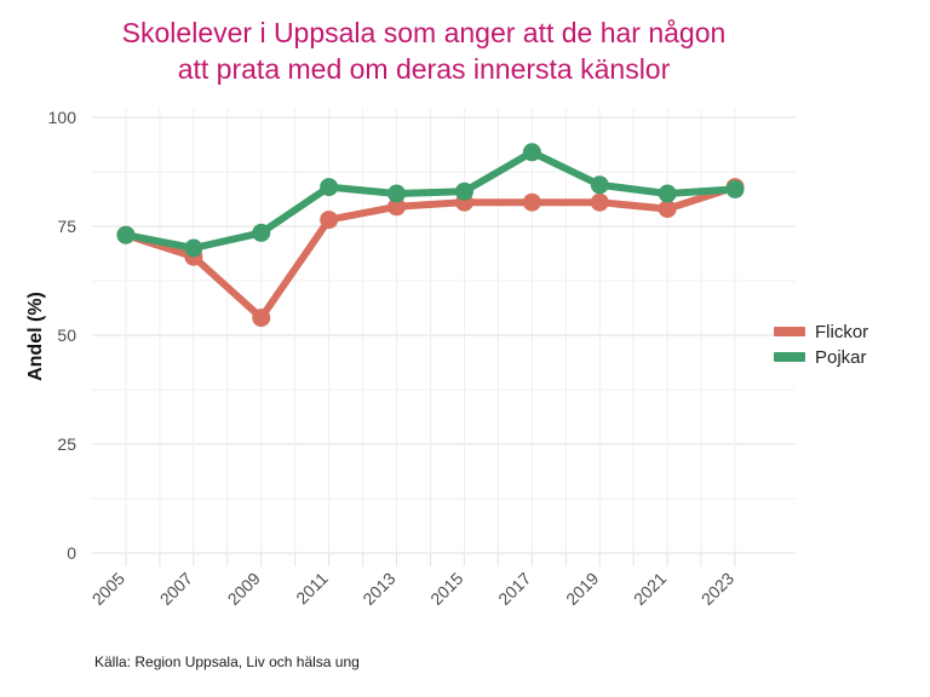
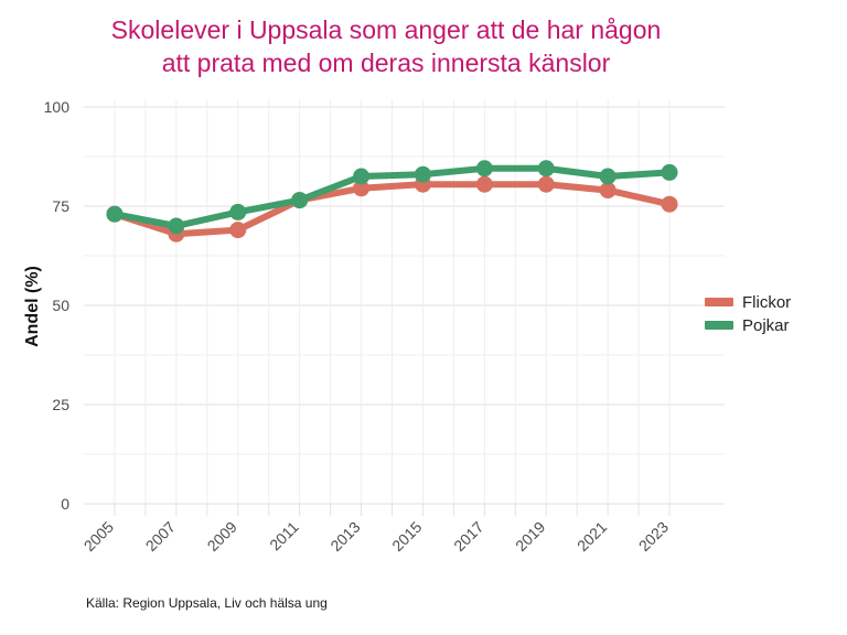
Flickor/2009: 54 -> 69
Pojkar/2011: 84 -> 76
Pojkar/2017: 92 -> 84
Flickor/2023: 84 -> 76
